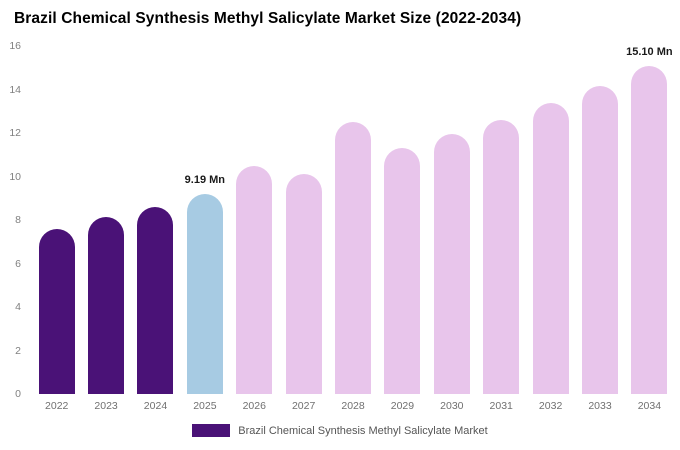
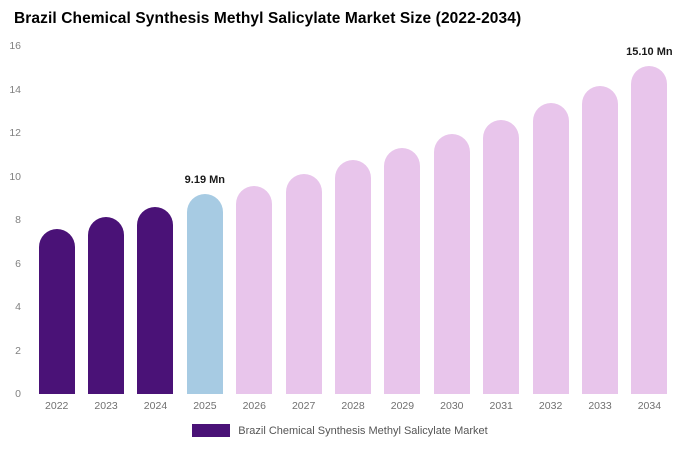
2026: 10.5 -> 9.6
2028: 12.5 -> 10.8
